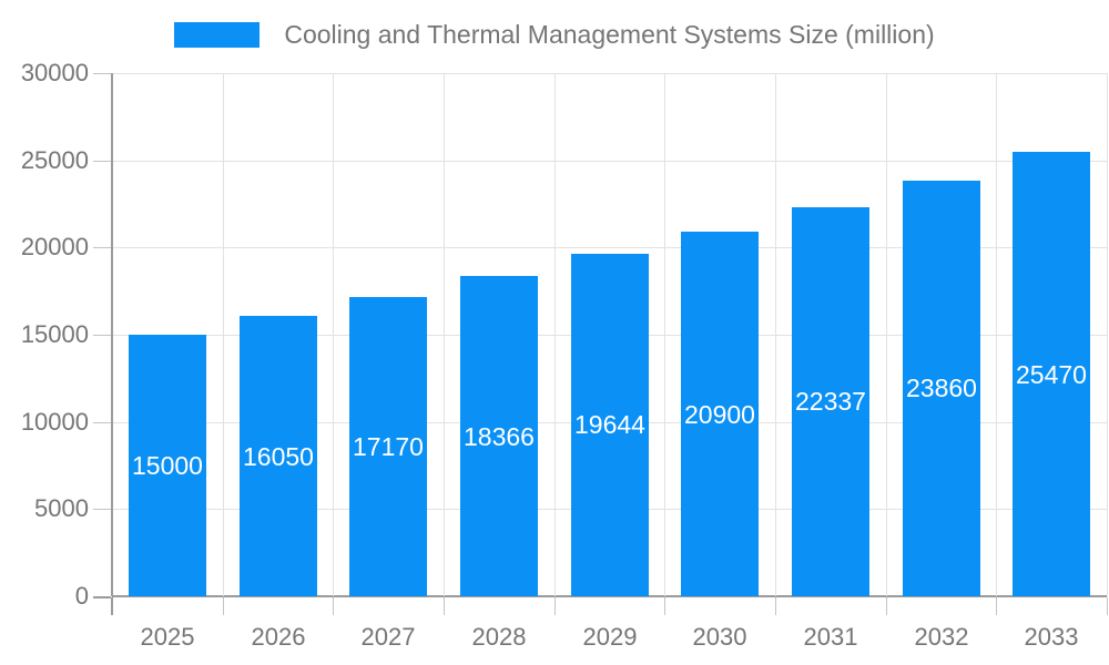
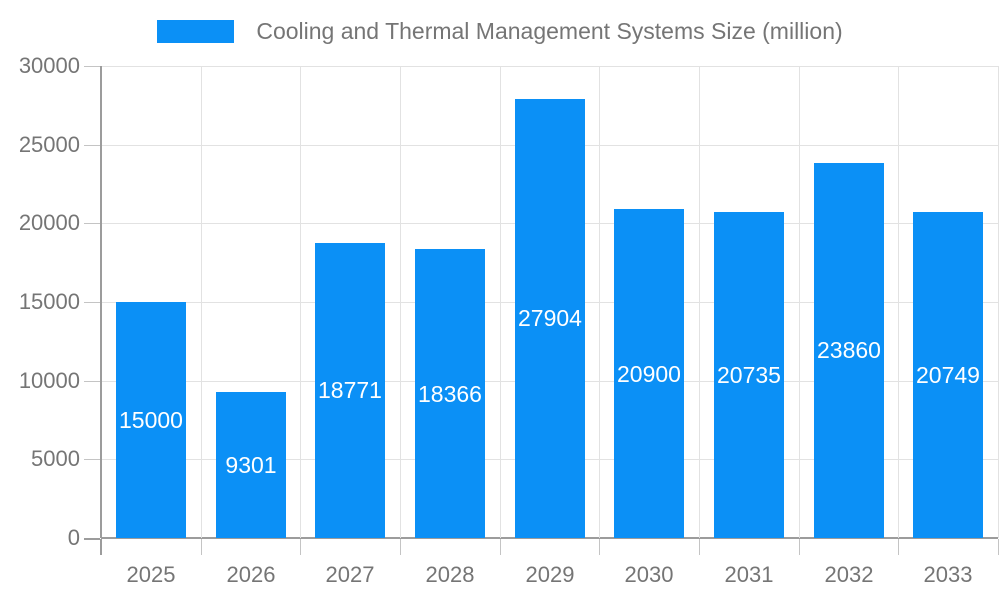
2026: 16050 -> 9301
2027: 17170 -> 18771
2029: 19644 -> 27904
2031: 22337 -> 20735
2033: 25470 -> 20749
